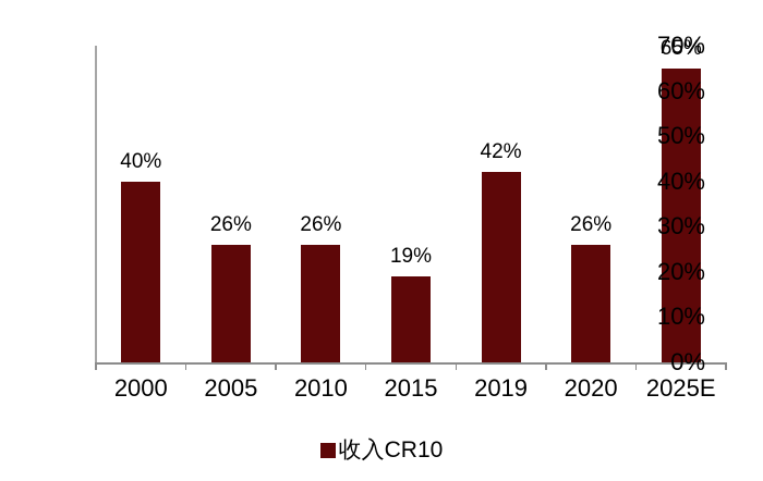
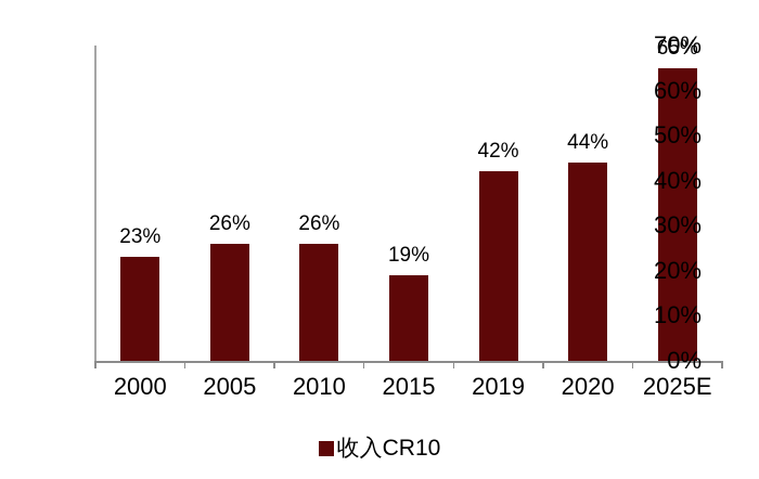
2000: 40% -> 23%
2020: 26% -> 44%
